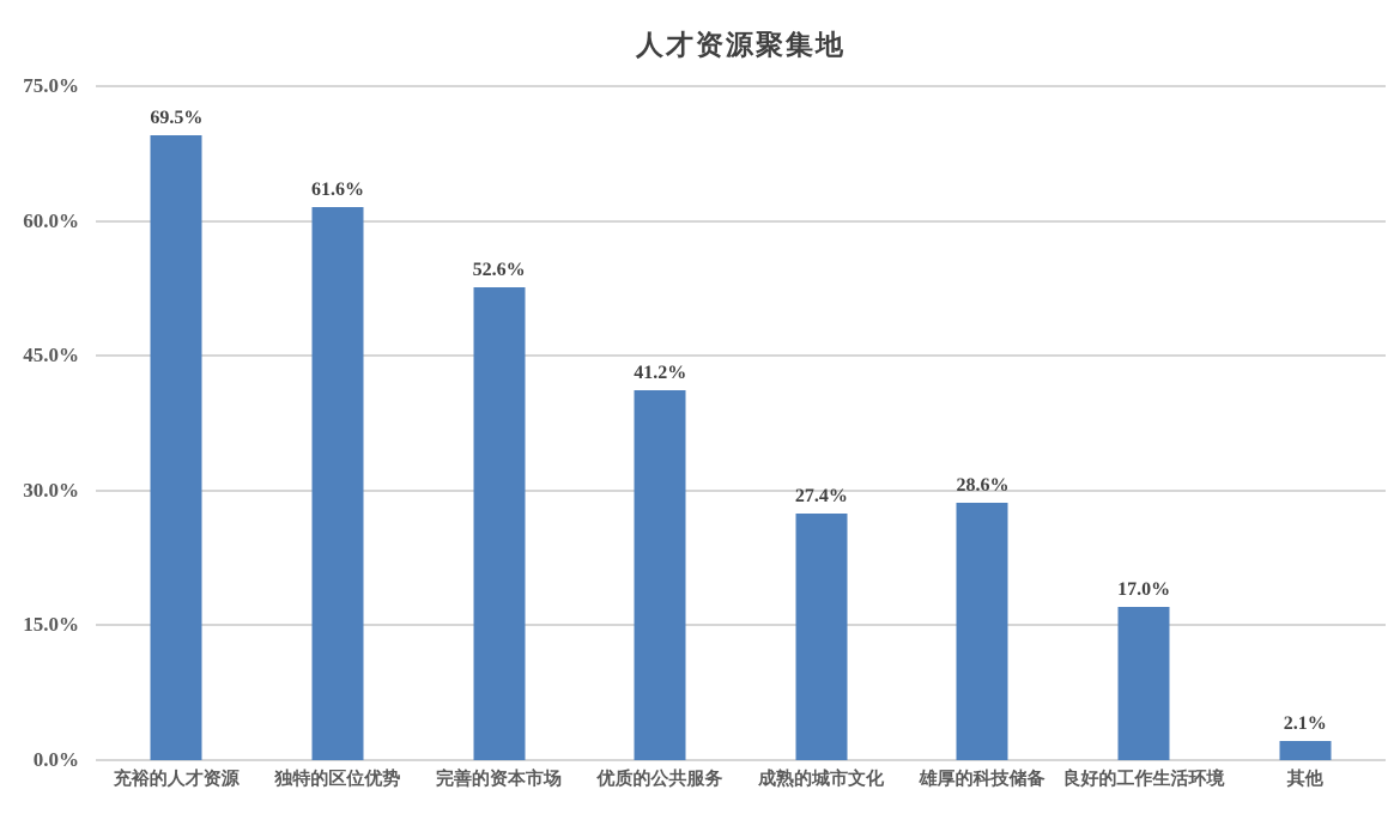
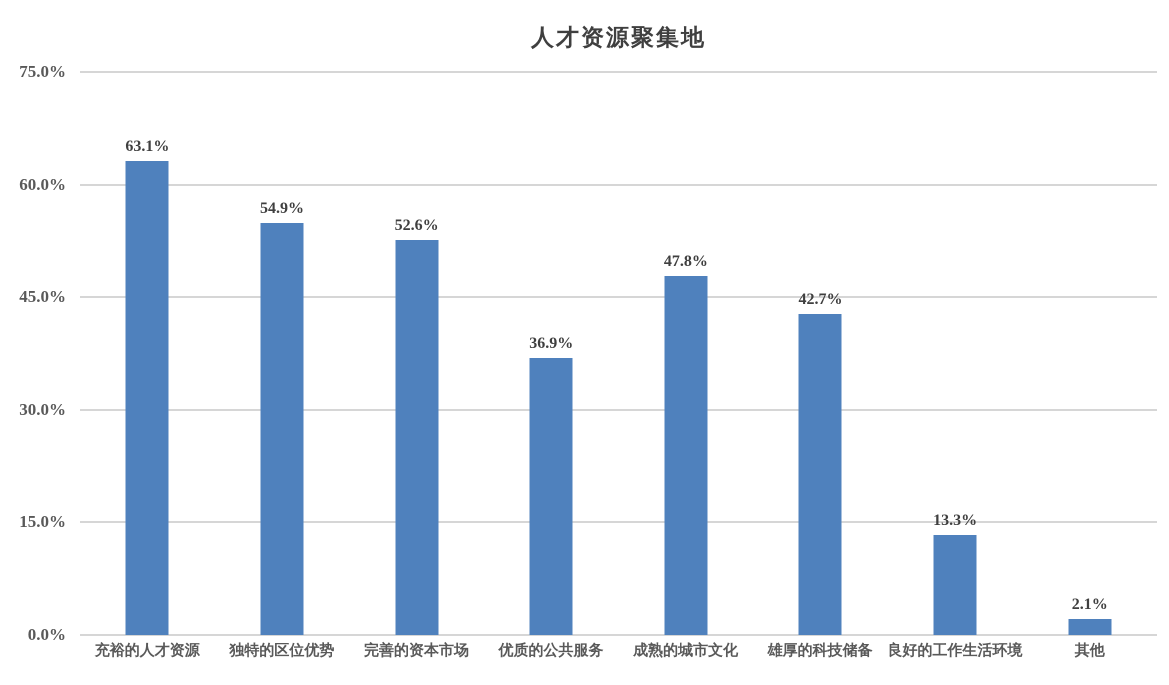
充裕的人才资源: 69.5% -> 63.1%
独特的区位优势: 61.6% -> 54.9%
优质的公共服务: 41.2% -> 36.9%
成熟的城市文化: 27.4% -> 47.8%
雄厚的科技储备: 28.6% -> 42.7%
良好的工作生活环境: 17.0% -> 13.3%
